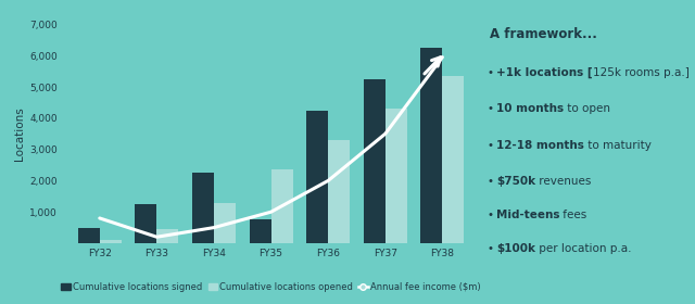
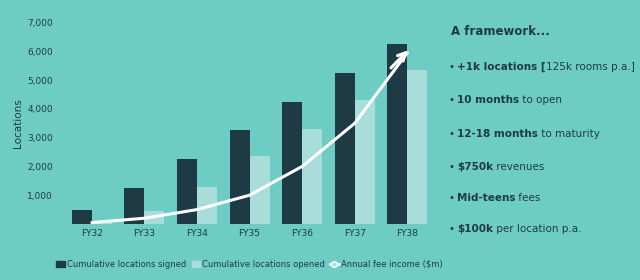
Annual fee income ($m)/FY32: 800 -> 50
Cumulative locations signed/FY35: 750 -> 3,250
